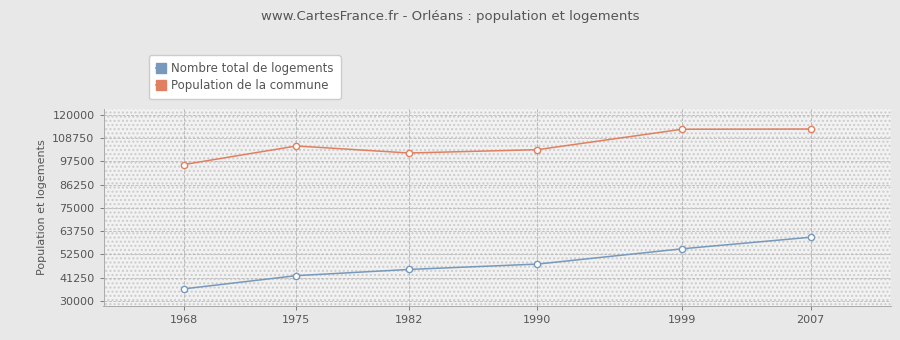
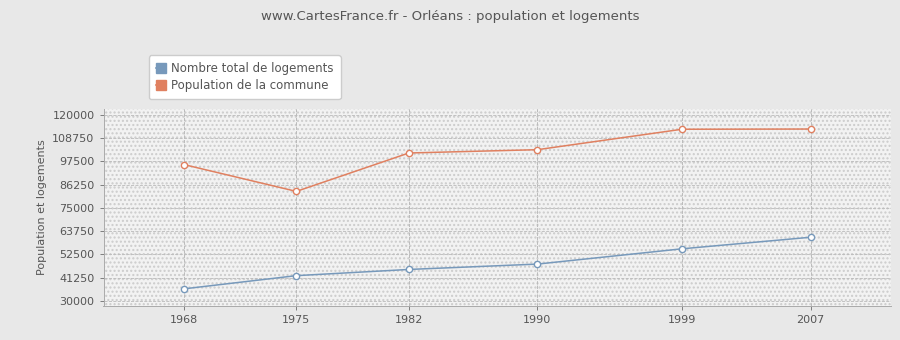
Population de la commune/1975: 105000 -> 83000
